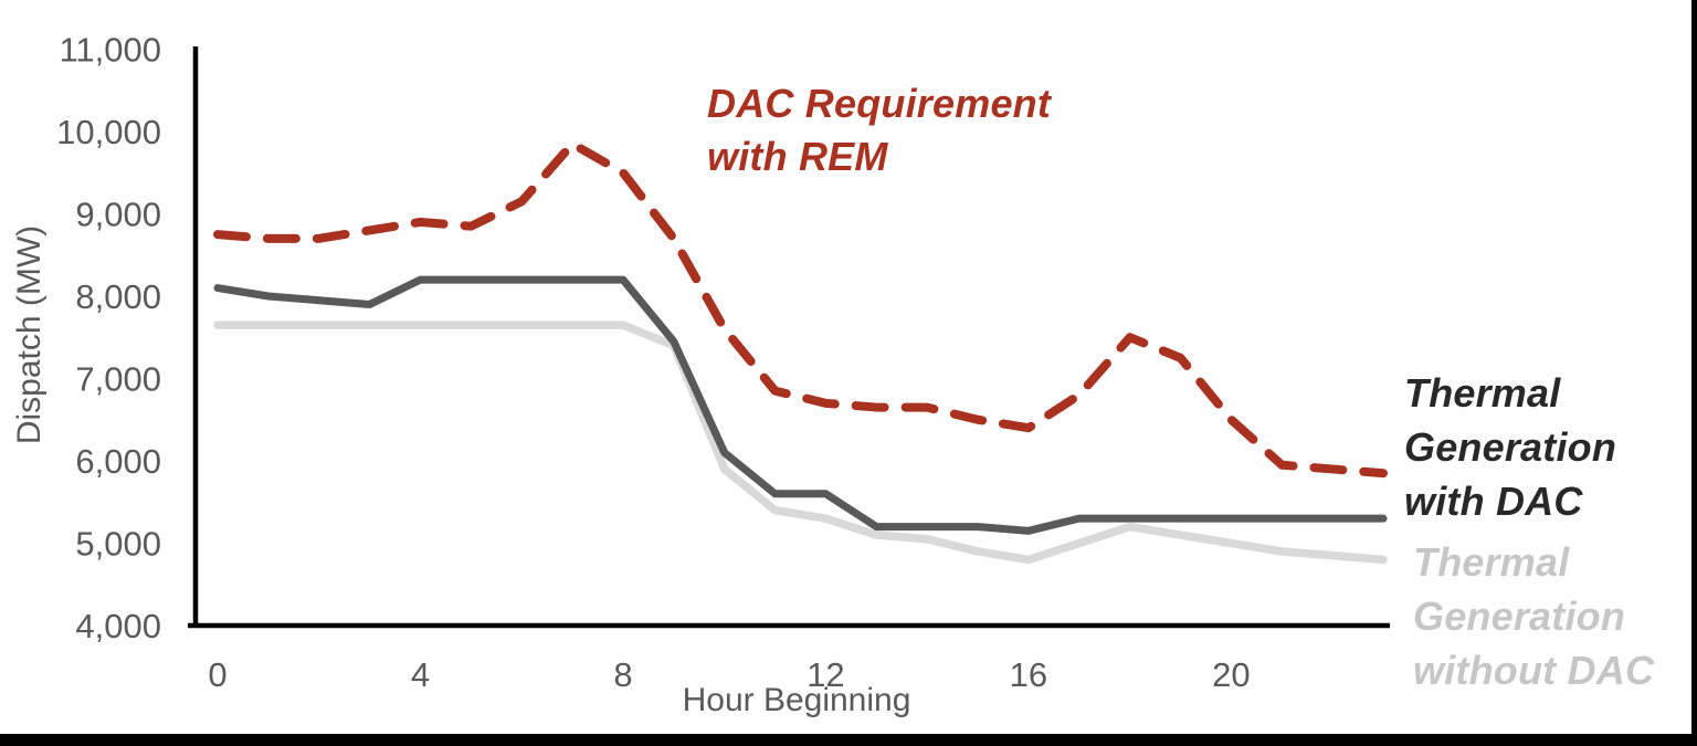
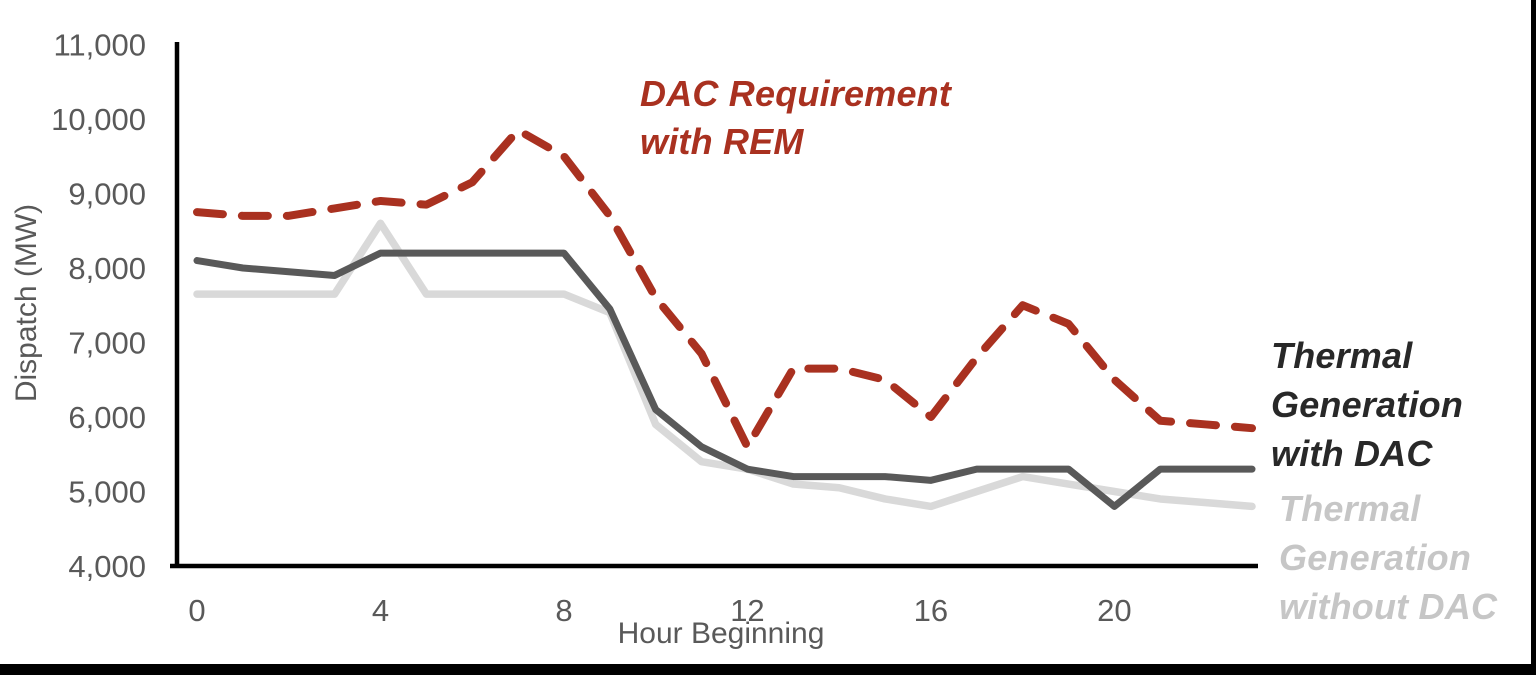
Thermal Generation without DAC/4: 7600 -> 8600
DAC Requirement with REM/12: 6700 -> 5600
Thermal Generation with DAC/12: 5600 -> 5300
DAC Requirement with REM/16: 6400 -> 6000
Thermal Generation with DAC/20: 5300 -> 4800
